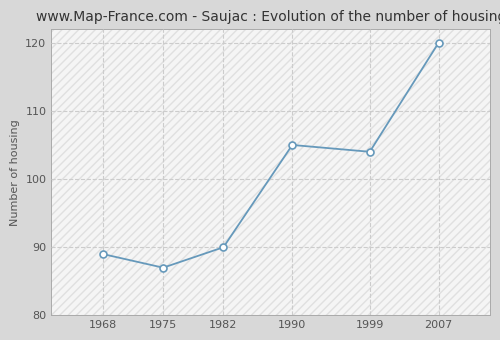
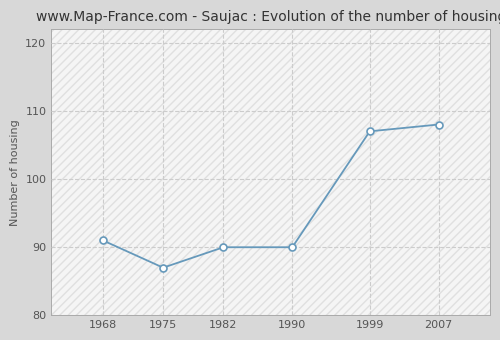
1968: 89 -> 91
1990: 105 -> 90
1999: 104 -> 107
2007: 120 -> 108
